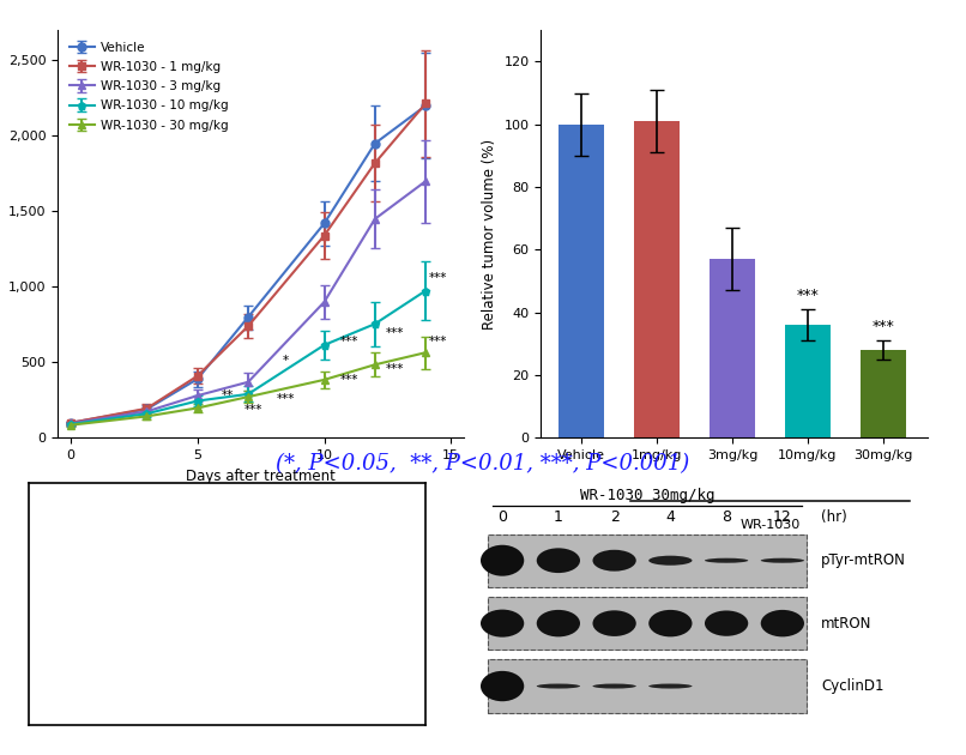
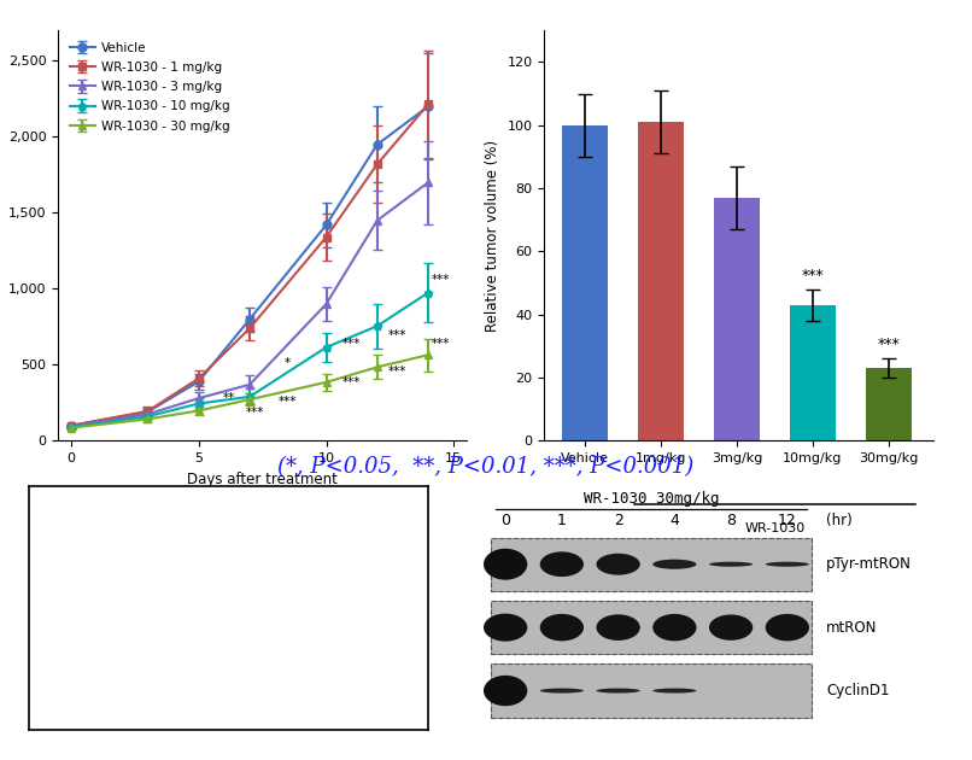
3mg/kg: 57 -> 77
10mg/kg: 36 -> 43
30mg/kg: 28 -> 23
